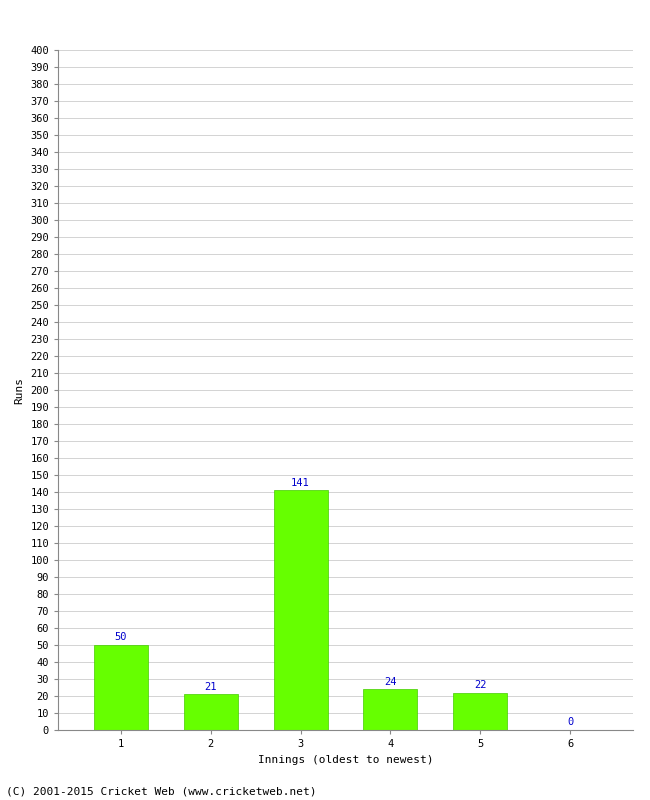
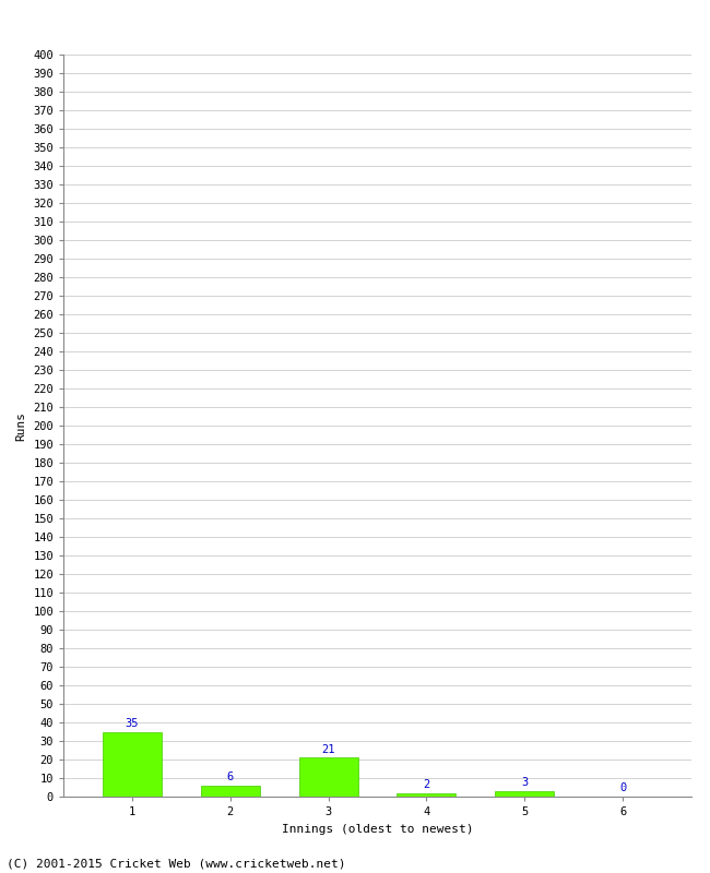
1: 50 -> 35
2: 21 -> 6
3: 141 -> 21
4: 24 -> 2
5: 22 -> 3
